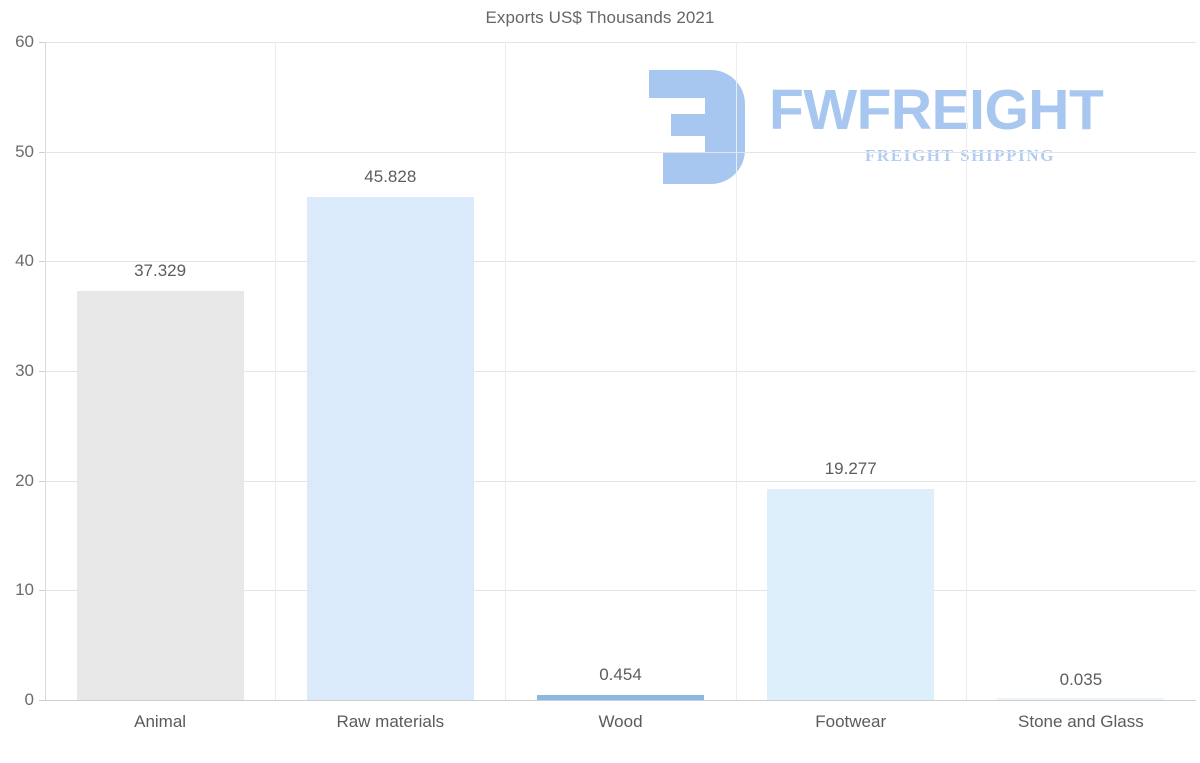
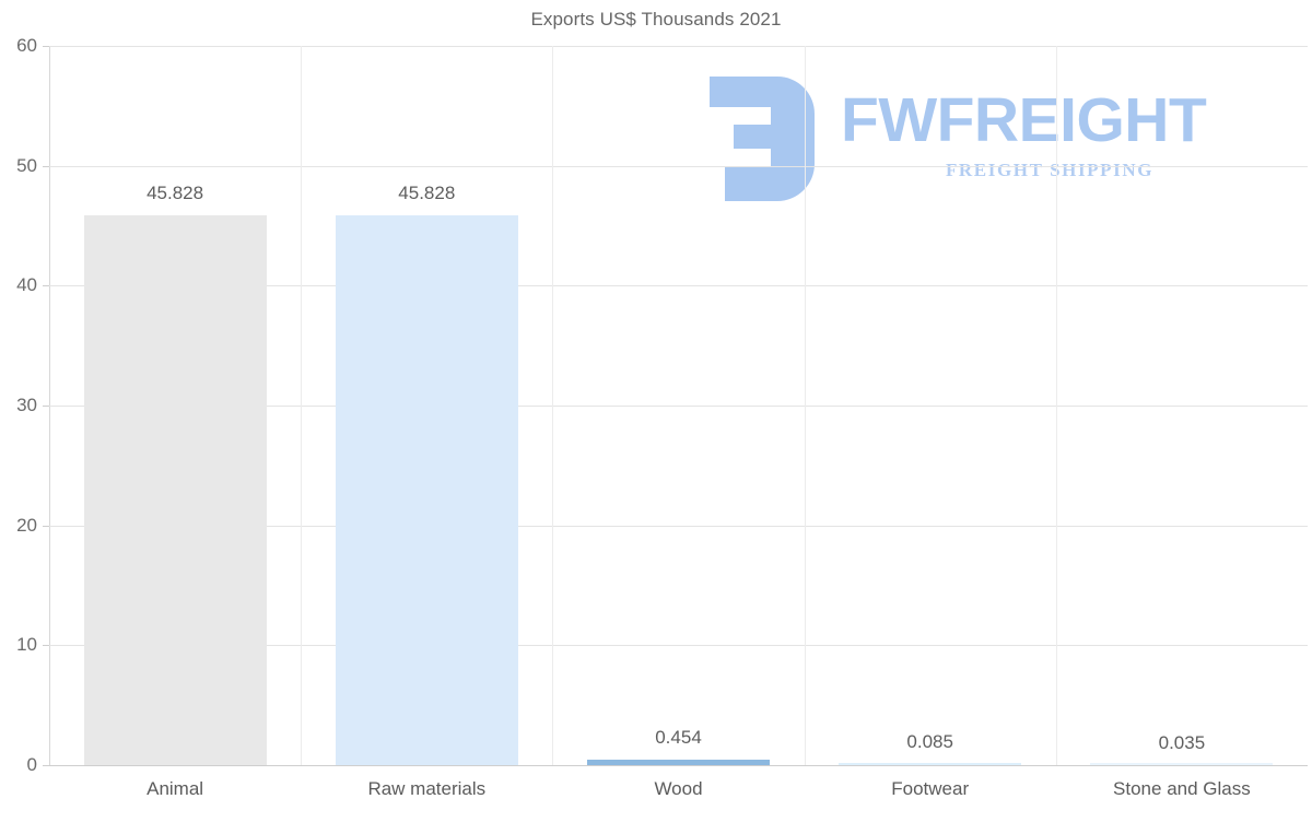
Animal: 37.329 -> 45.828
Footwear: 19.277 -> 0.085
